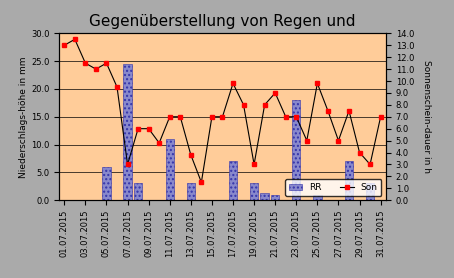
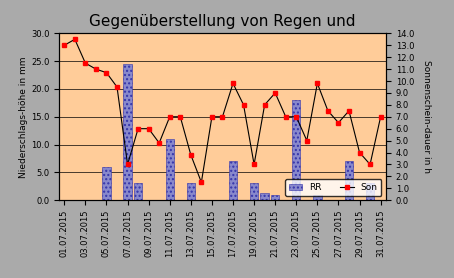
Son/05.07.2015: 11.5 -> 10.7
Son/27.07.2015: 5.0 -> 6.5
